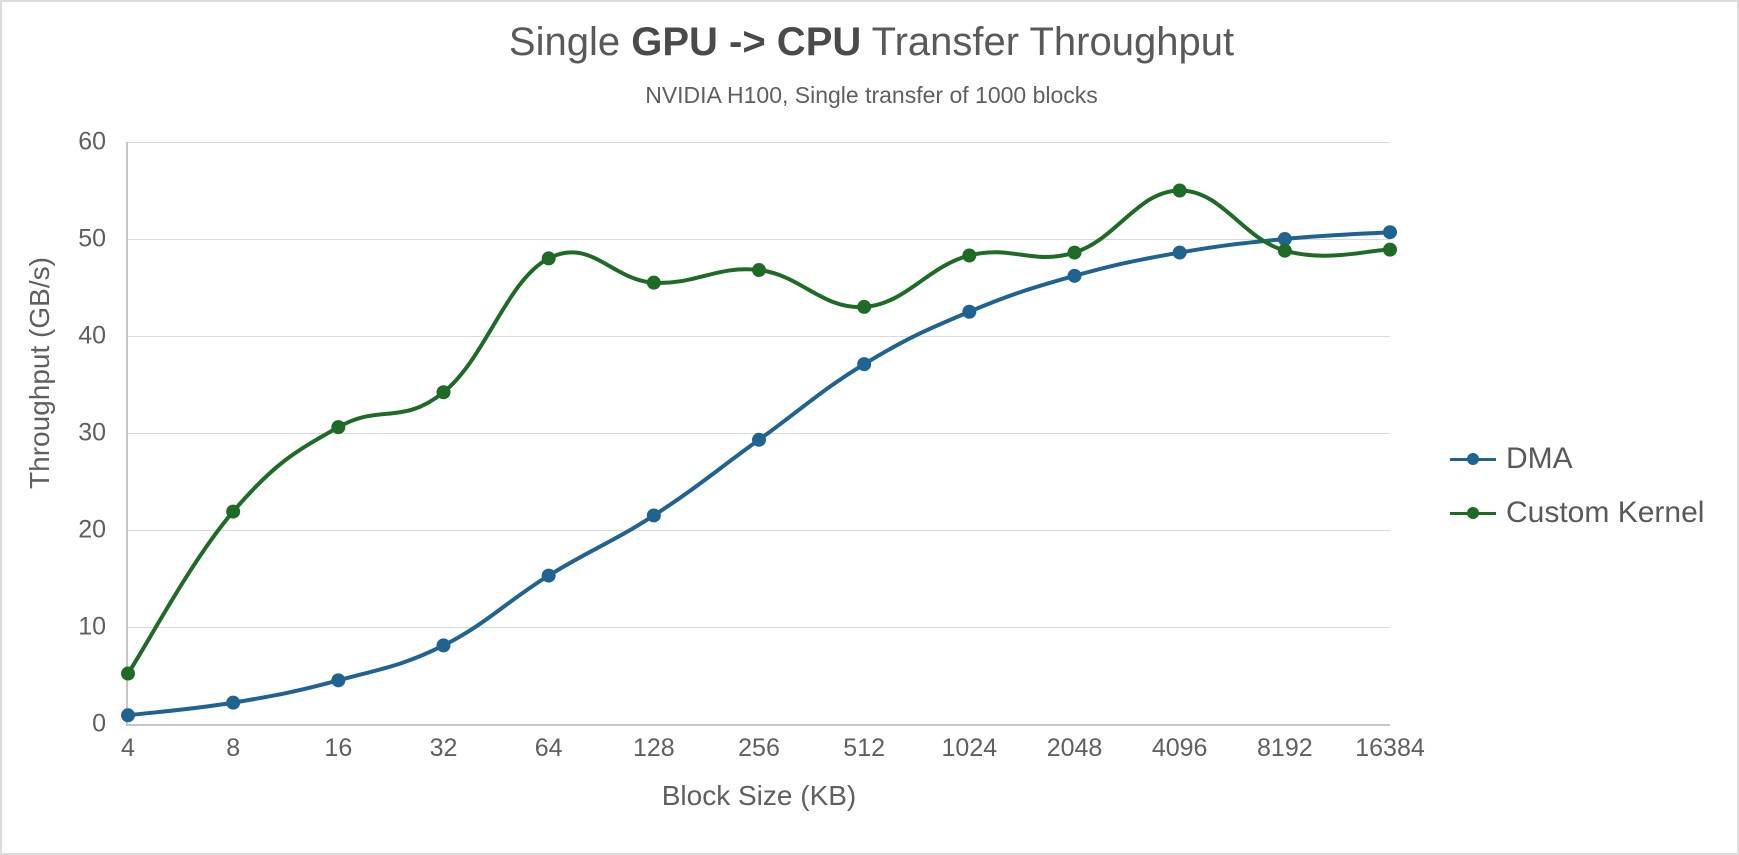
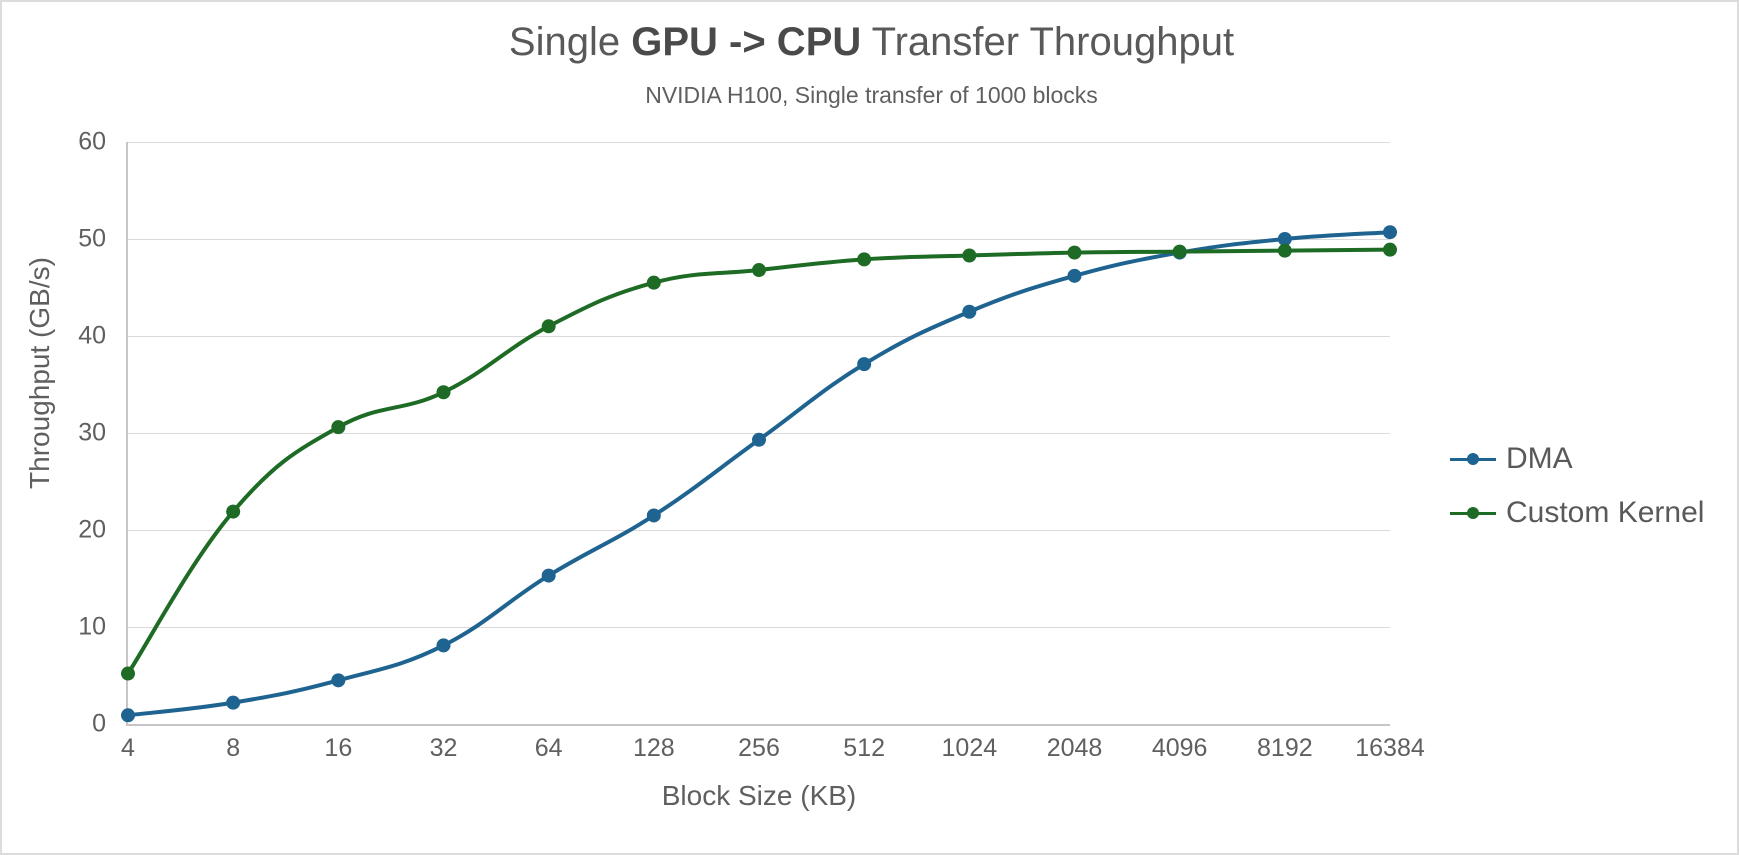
Custom Kernel/64: 48 -> 41
Custom Kernel/512: 43 -> 48
Custom Kernel/4096: 55 -> 49
